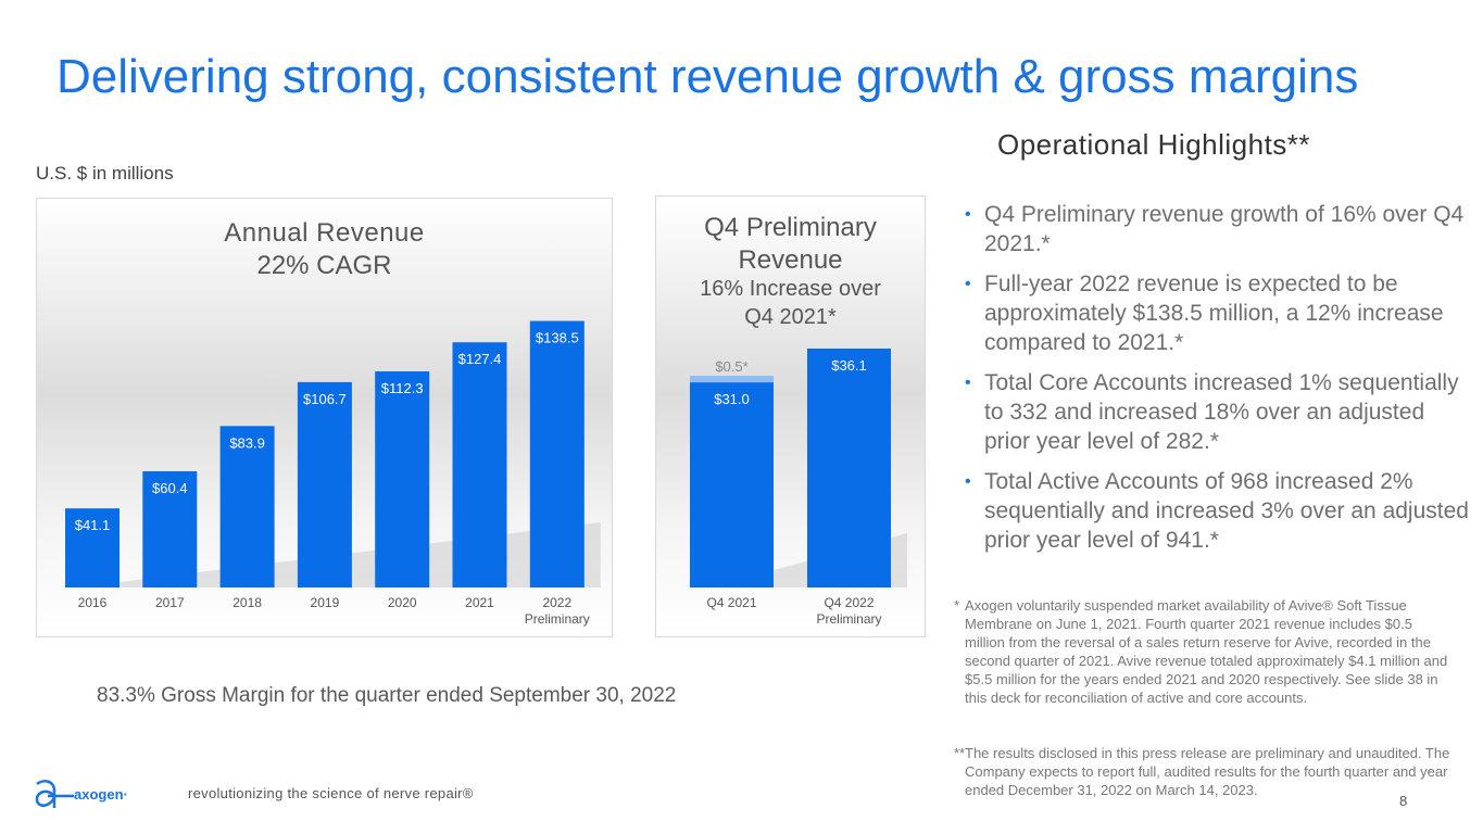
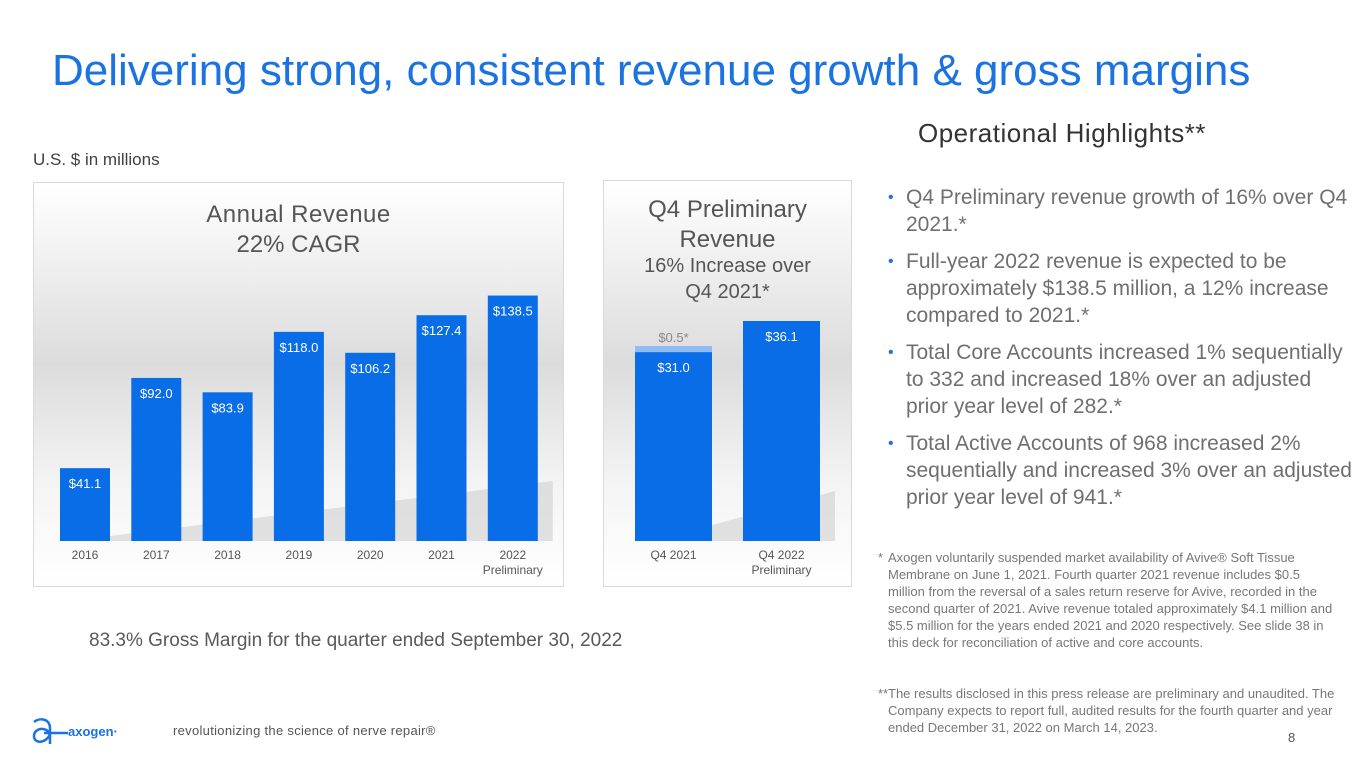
Annual Revenue/2017: $60.4 -> $92.0
Annual Revenue/2019: $106.7 -> $118.0
Annual Revenue/2020: $112.3 -> $106.2
